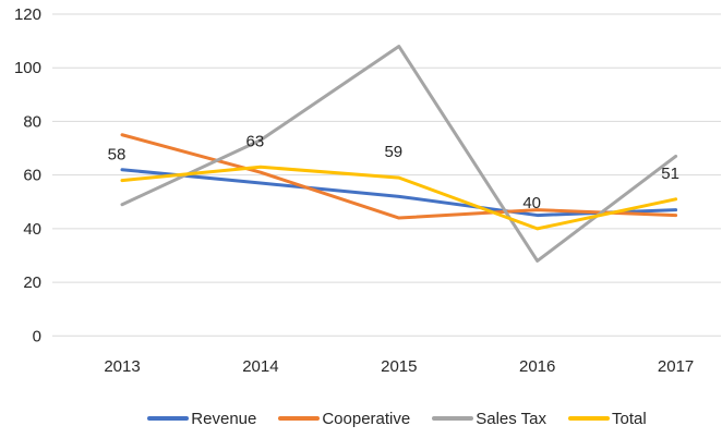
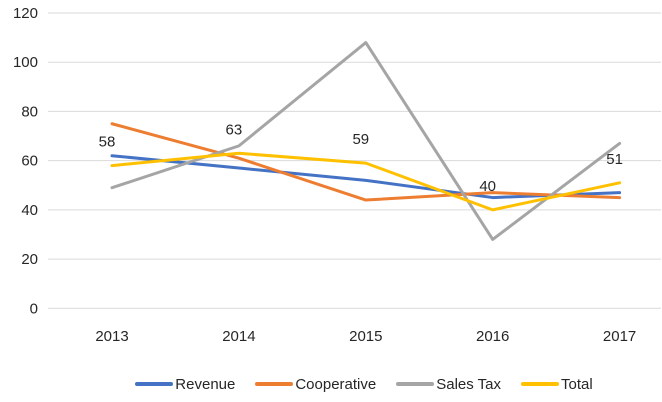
Sales Tax/2014: 73 -> 66
